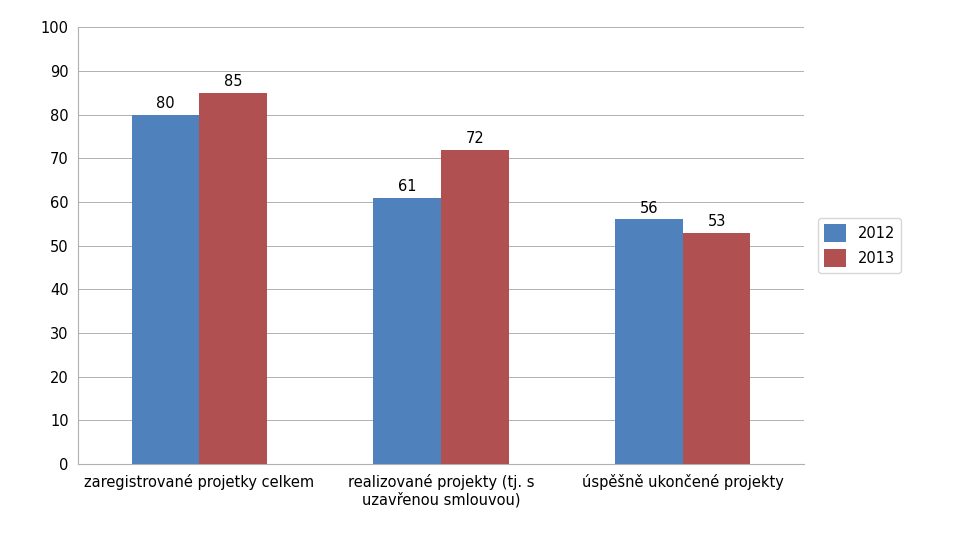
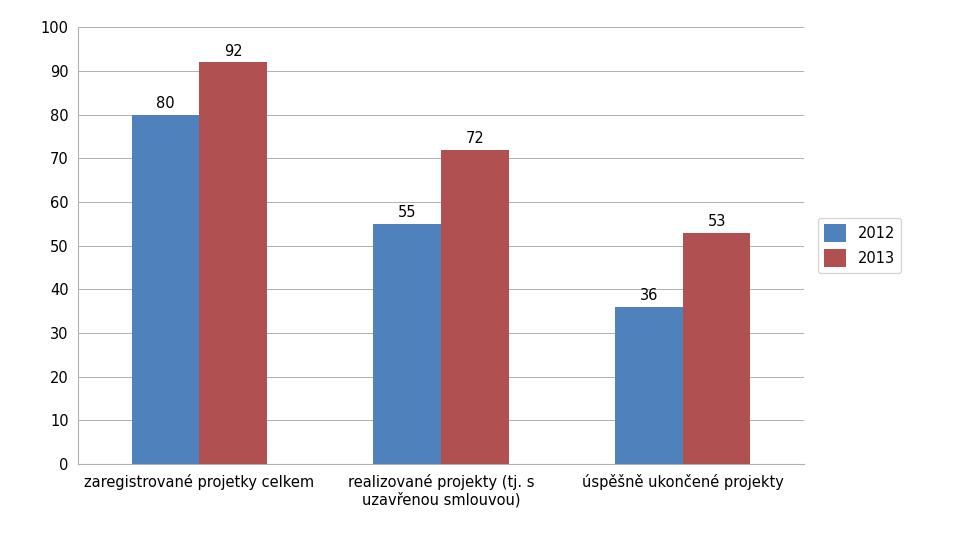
2013/zaregistrované projetky celkem: 85 -> 92
2012/realizované projekty (tj. s uzavřenou smlouvou): 61 -> 55
2012/úspěšně ukončené projekty: 56 -> 36
